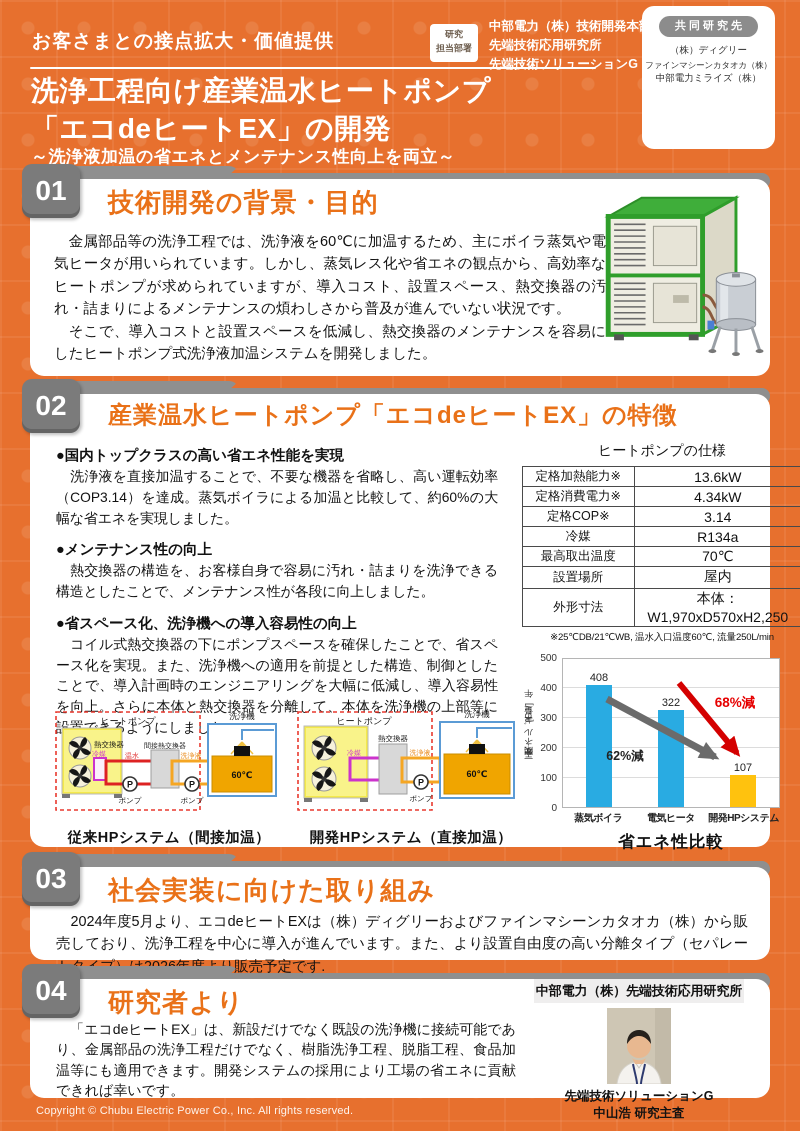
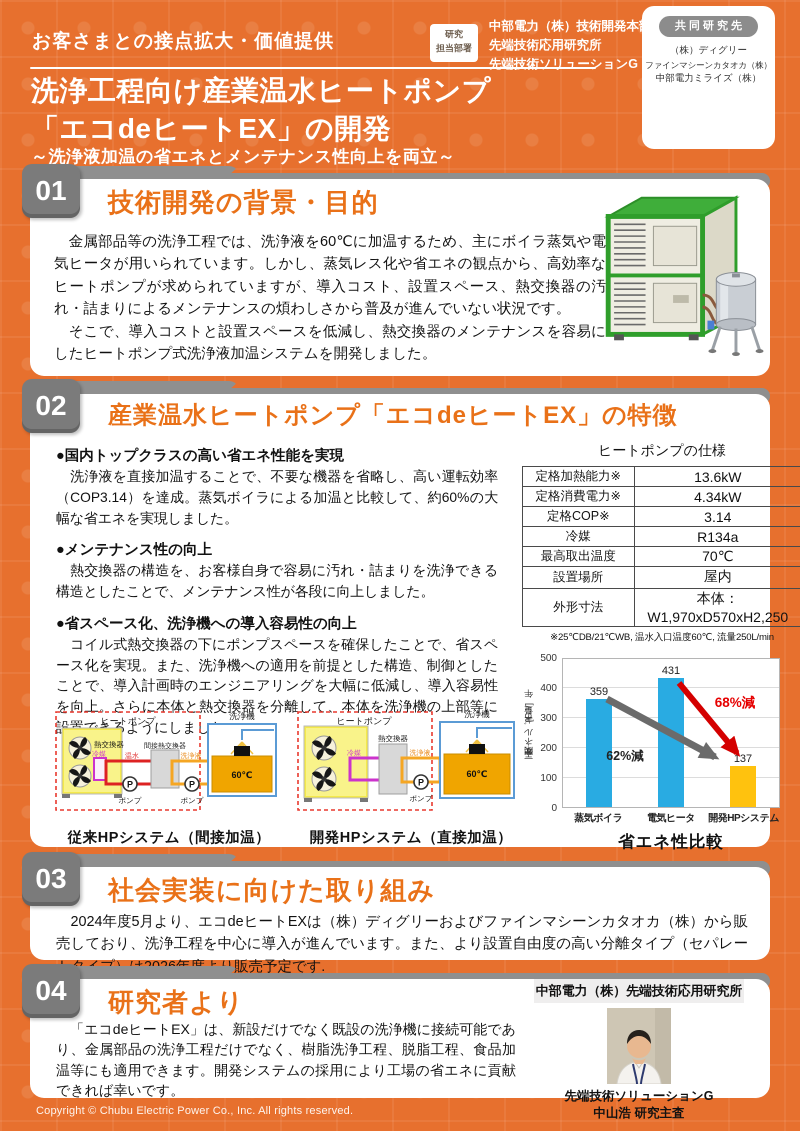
蒸気ボイラ: 408 -> 359
電気ヒータ: 322 -> 431
開発HPシステム: 107 -> 137
